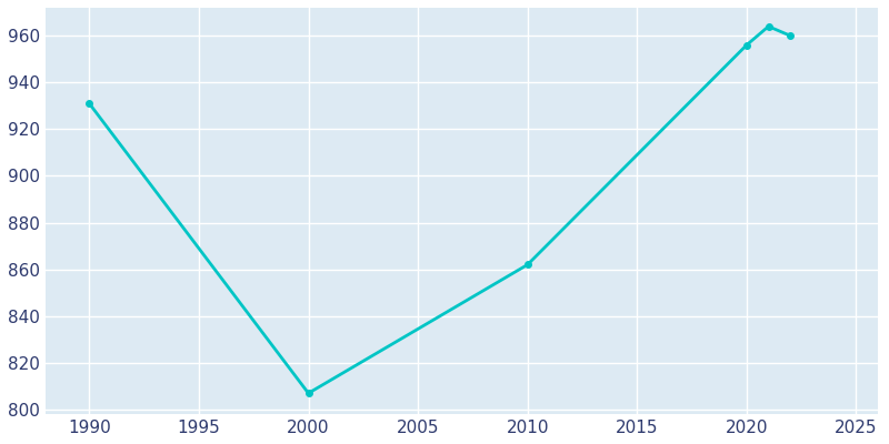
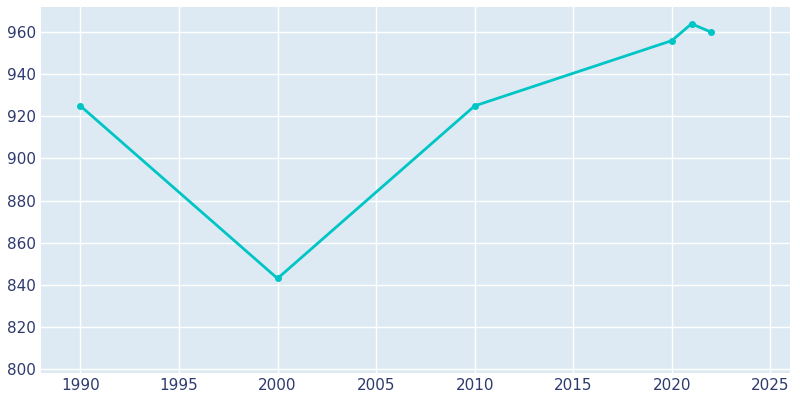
1990: 931 -> 925
2000: 807 -> 843
2010: 862 -> 925
